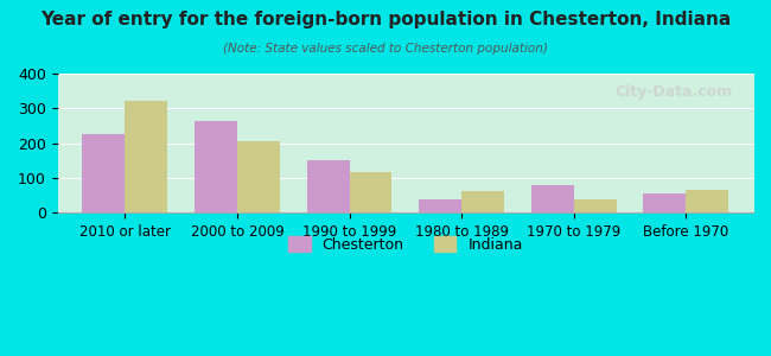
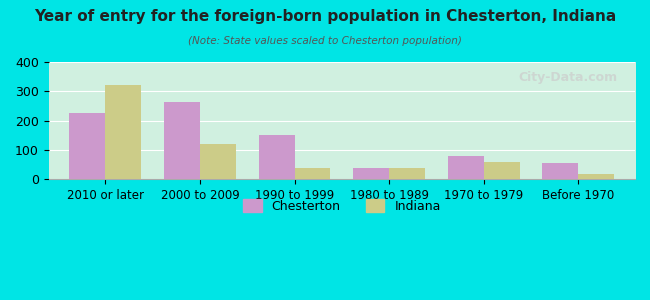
Indiana/2000 to 2009: 207 -> 120
Indiana/1990 to 1999: 118 -> 40
Indiana/1980 to 1989: 62 -> 40
Indiana/1970 to 1979: 40 -> 60
Indiana/Before 1970: 65 -> 20
